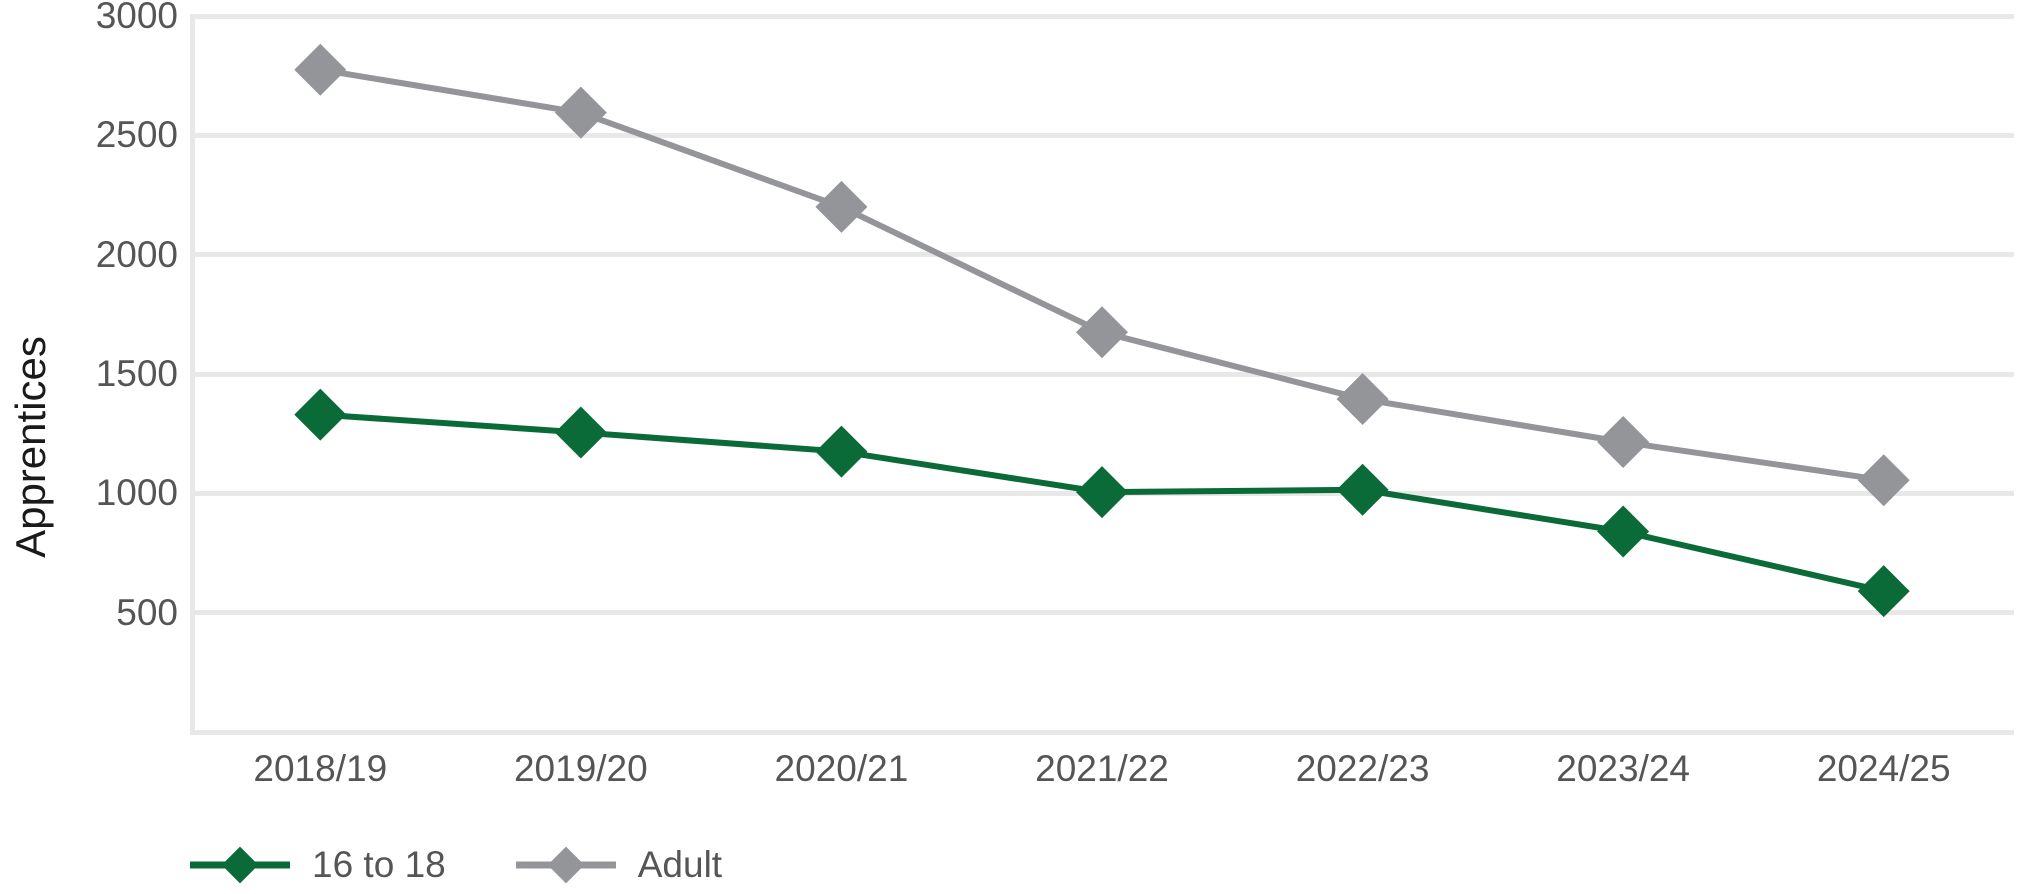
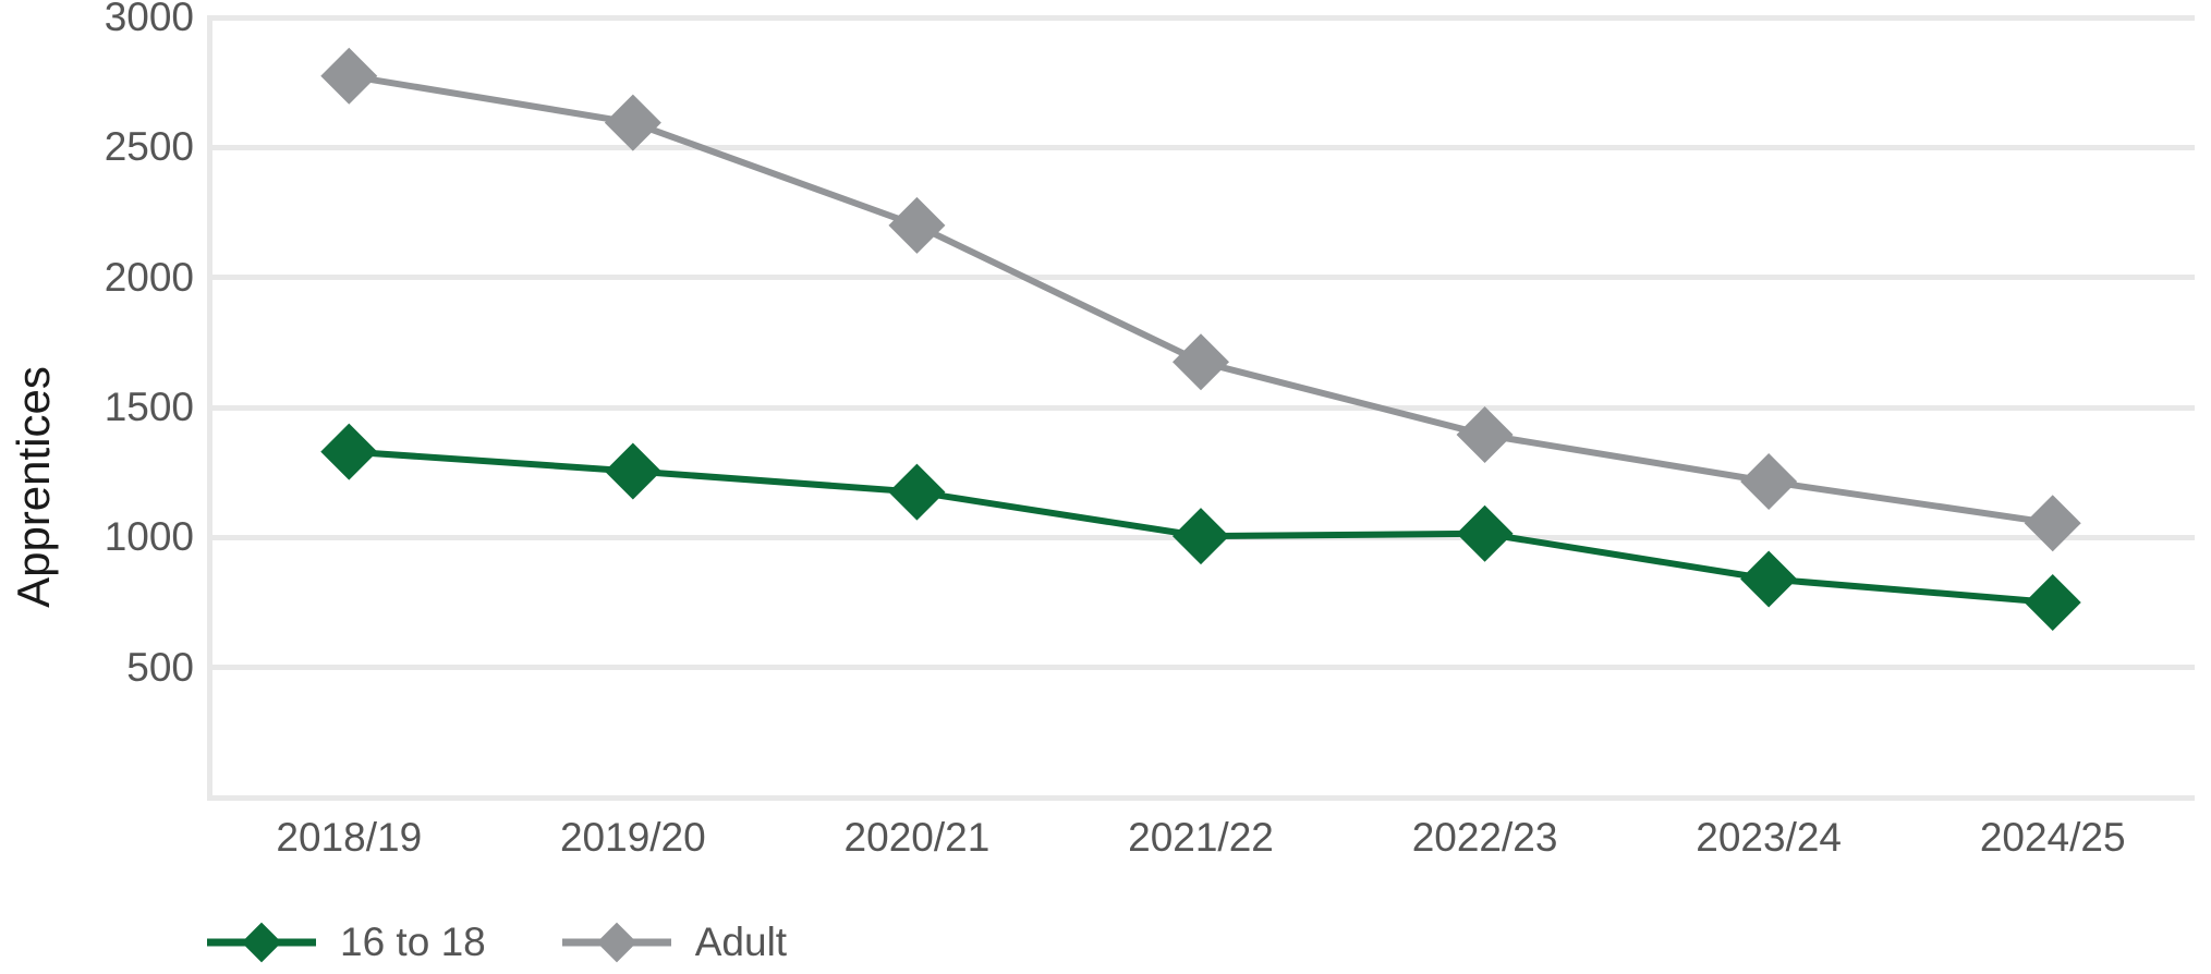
16 to 18/2024/25: 590 -> 750
